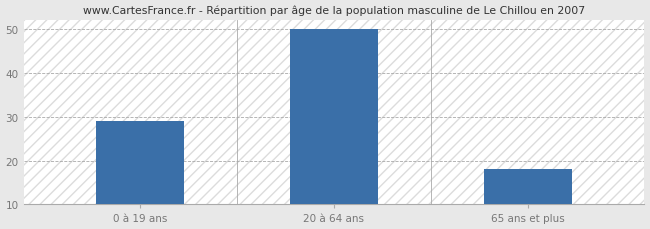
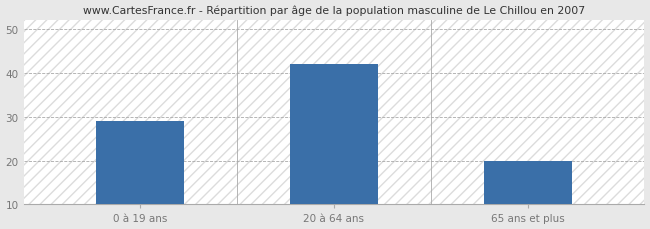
20 à 64 ans: 50 -> 42
65 ans et plus: 18 -> 20
